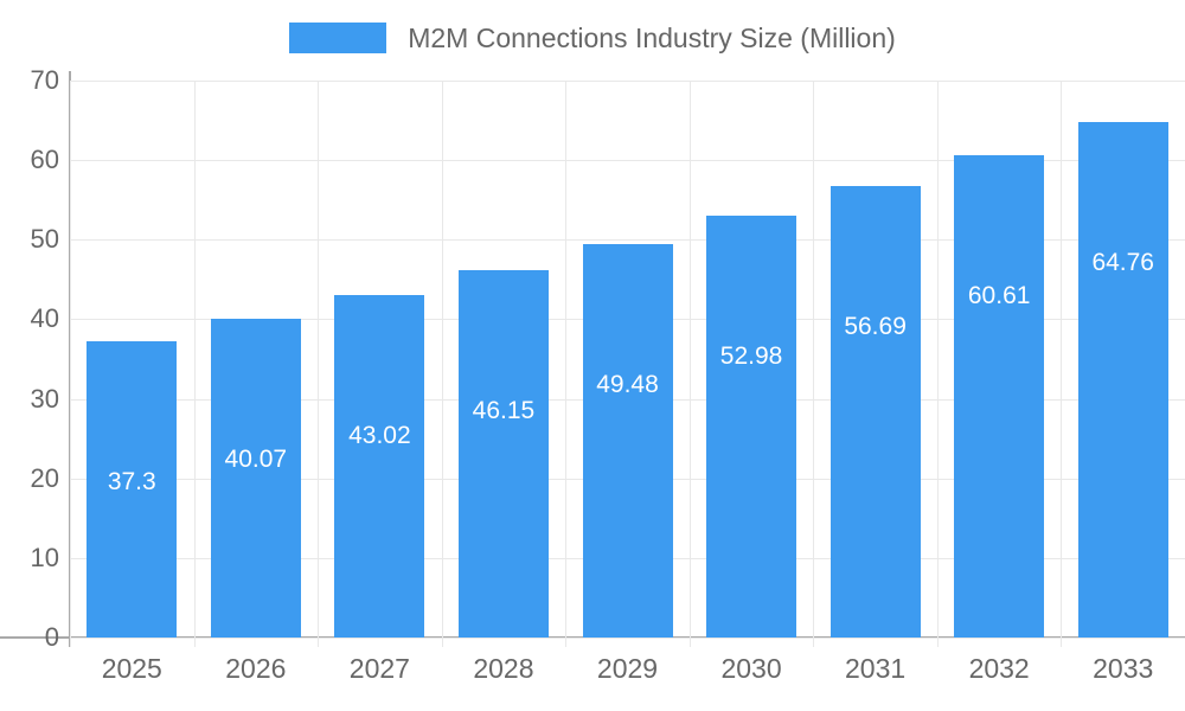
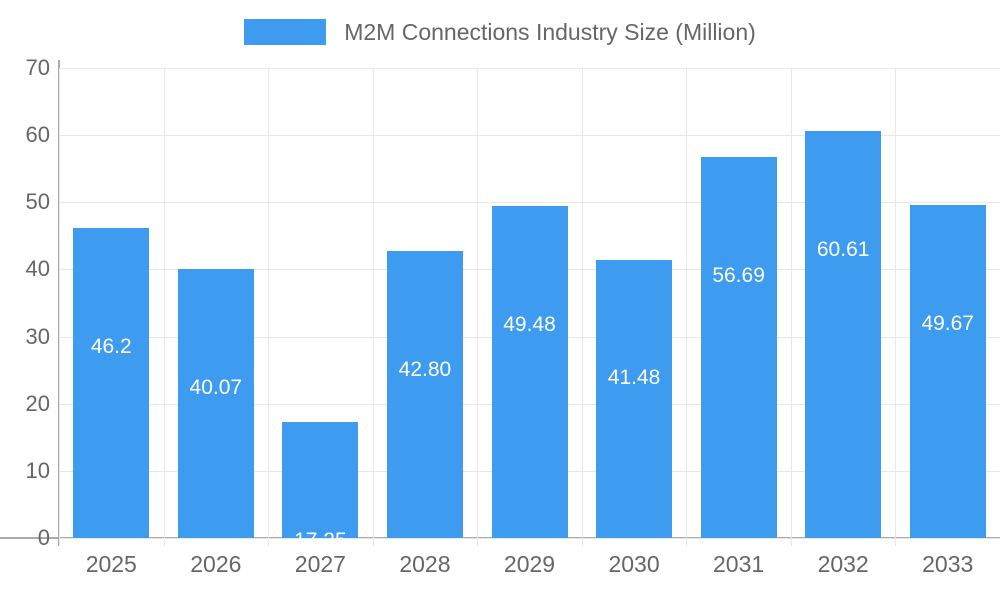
2025: 37.3 -> 46.2
2027: 43.02 -> 17.25
2028: 46.15 -> 42.80
2030: 52.98 -> 41.48
2033: 64.76 -> 49.67
